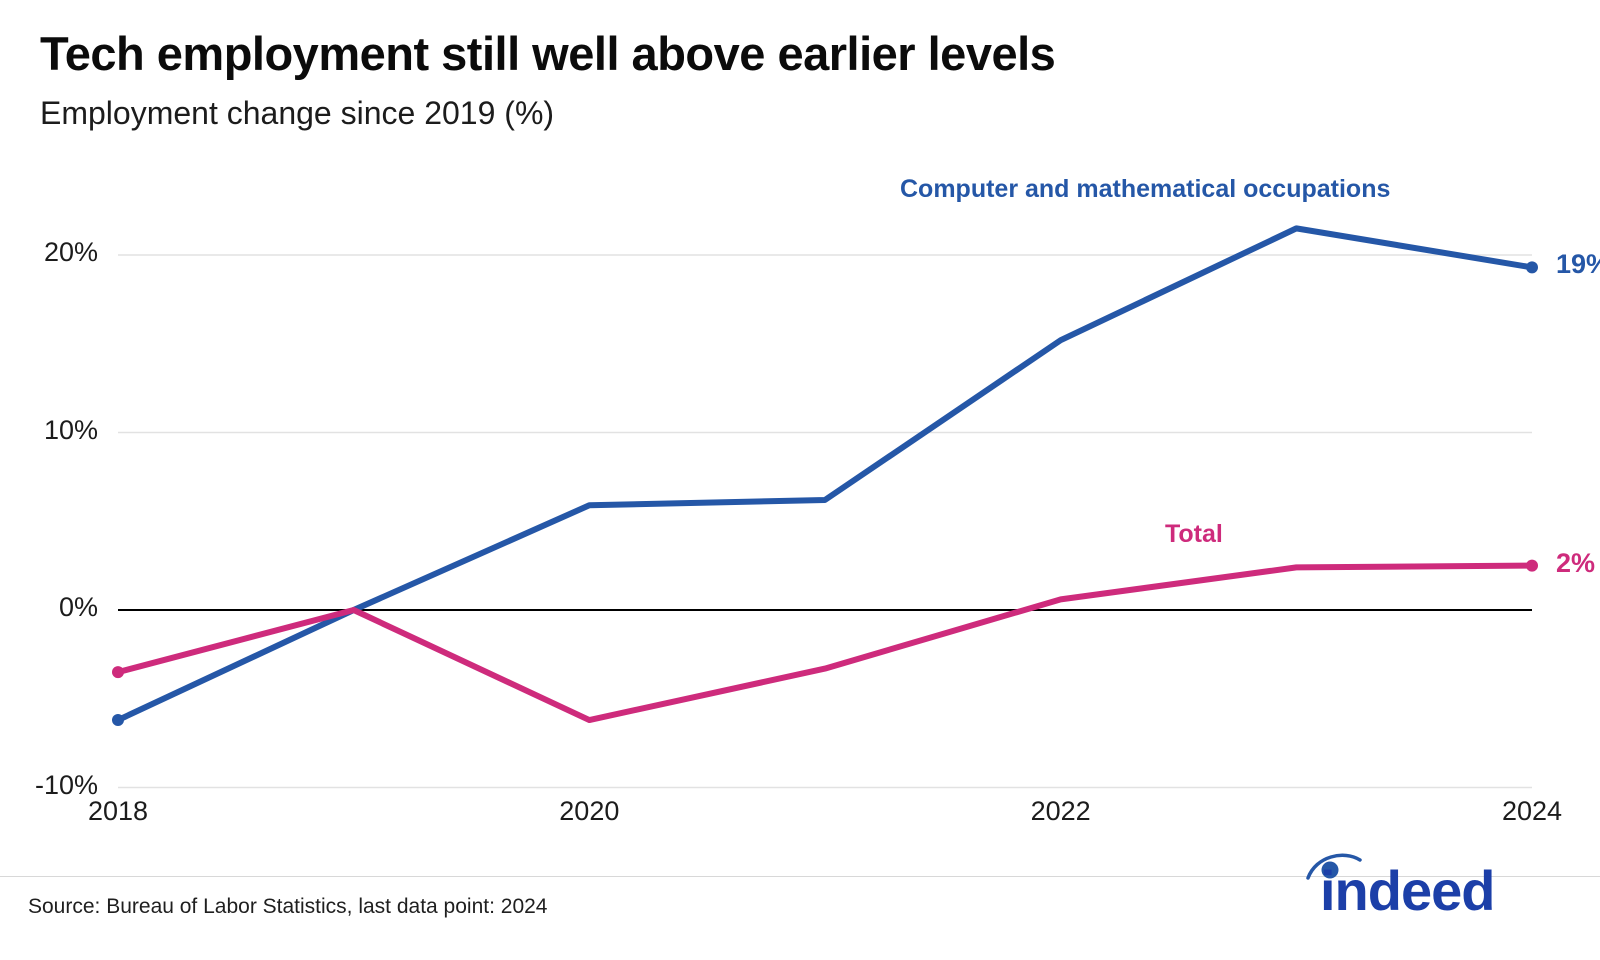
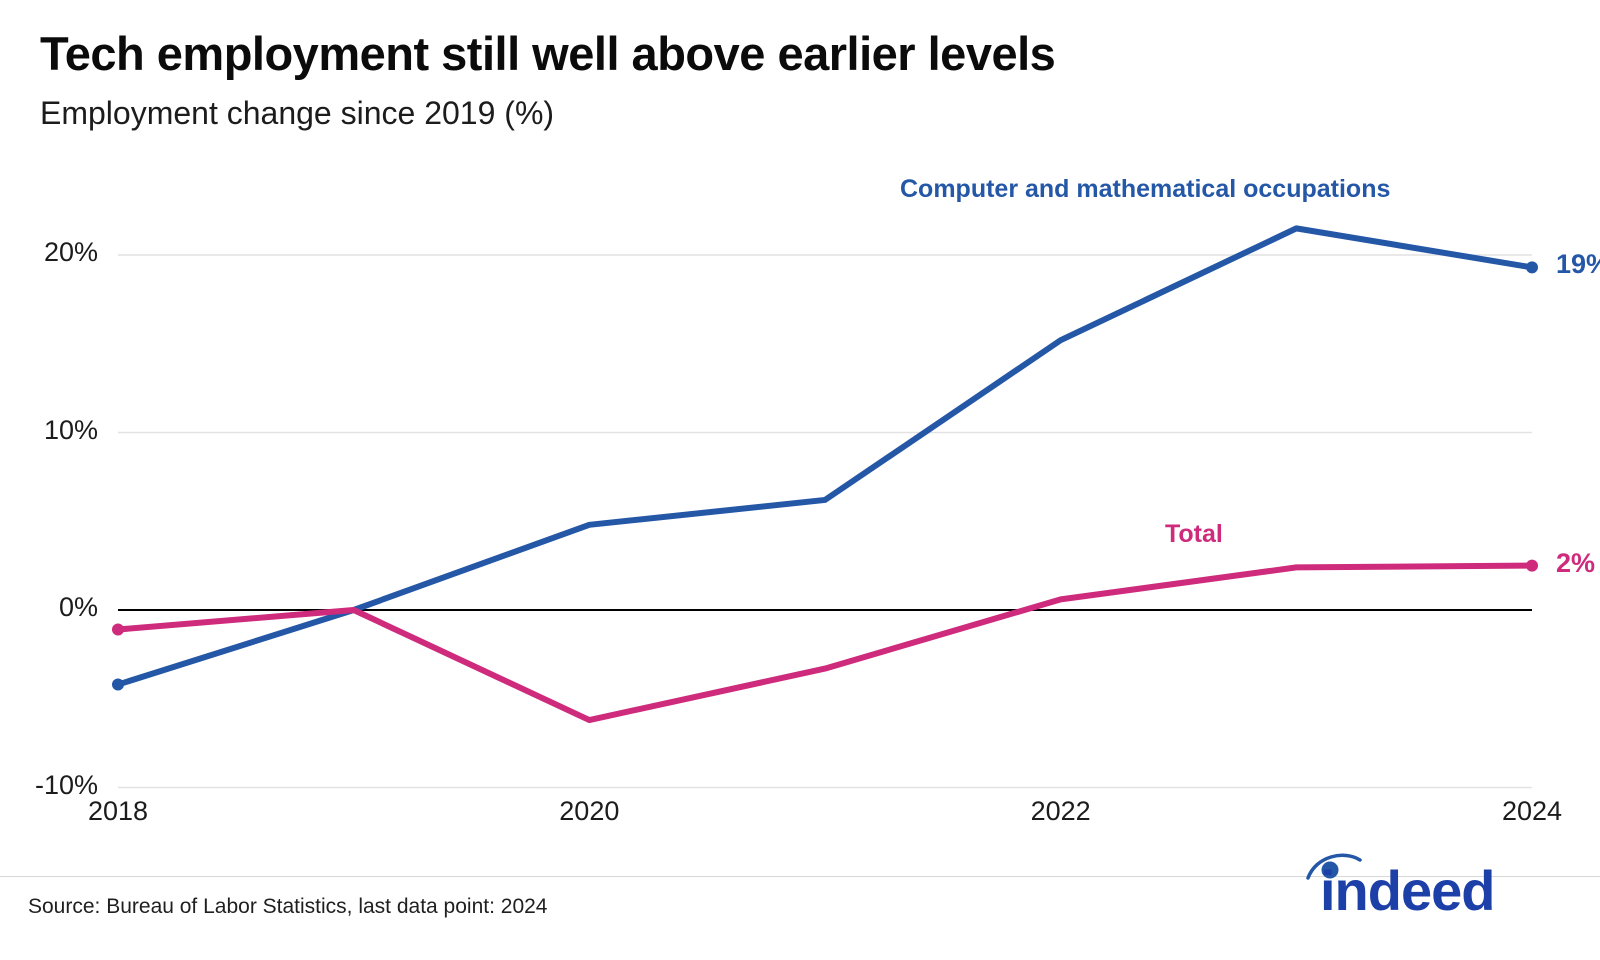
Computer and mathematical occupations/2018: -6.2% -> -4.2%
Total/2018: -3.5% -> -1.1%
Computer and mathematical occupations/2020: 5.9% -> 4.8%
